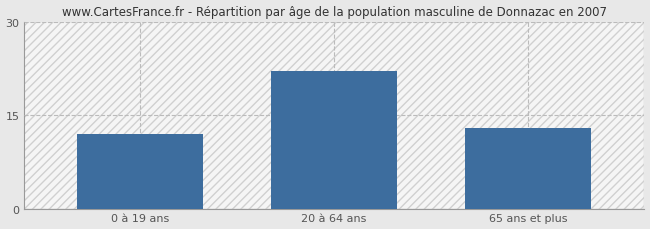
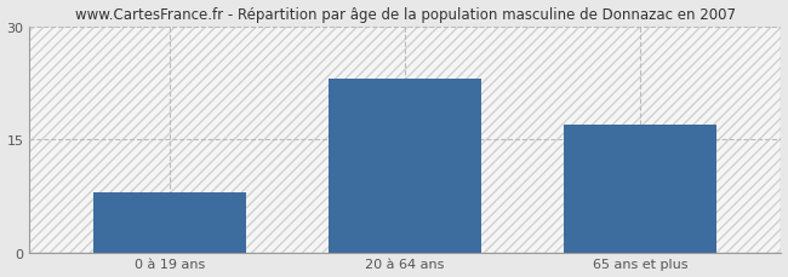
0 à 19 ans: 12 -> 8
20 à 64 ans: 22 -> 23
65 ans et plus: 13 -> 17
